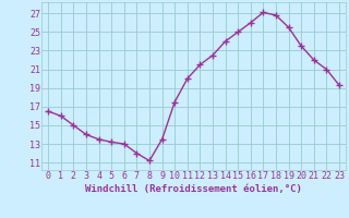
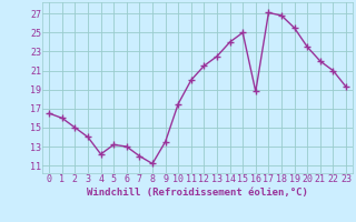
4: 13.5 -> 12.2
16: 26.0 -> 18.8
